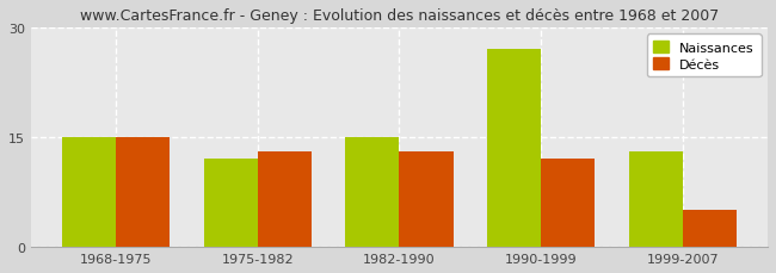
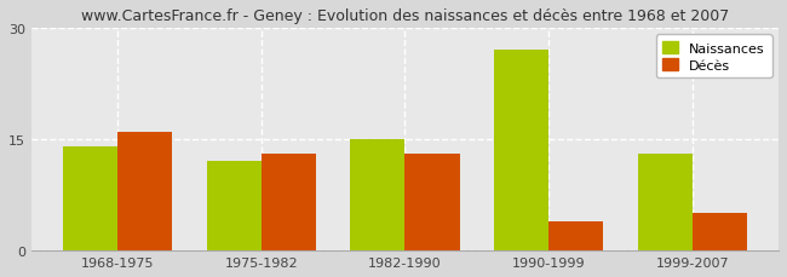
Naissances/1968-1975: 15 -> 14
Décès/1968-1975: 15 -> 16
Décès/1990-1999: 12 -> 4
